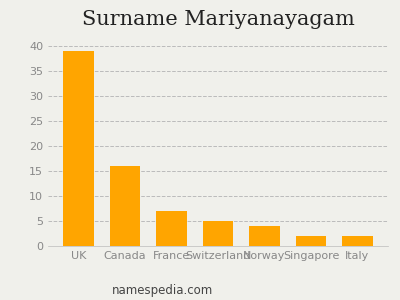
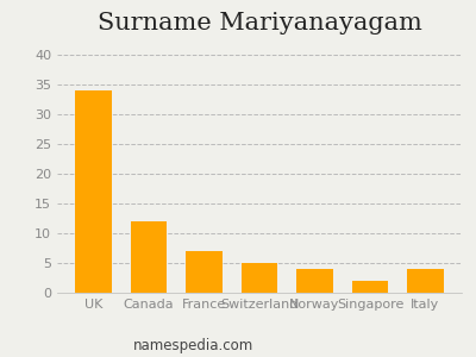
UK: 39 -> 34
Canada: 16 -> 12
Italy: 2 -> 4
